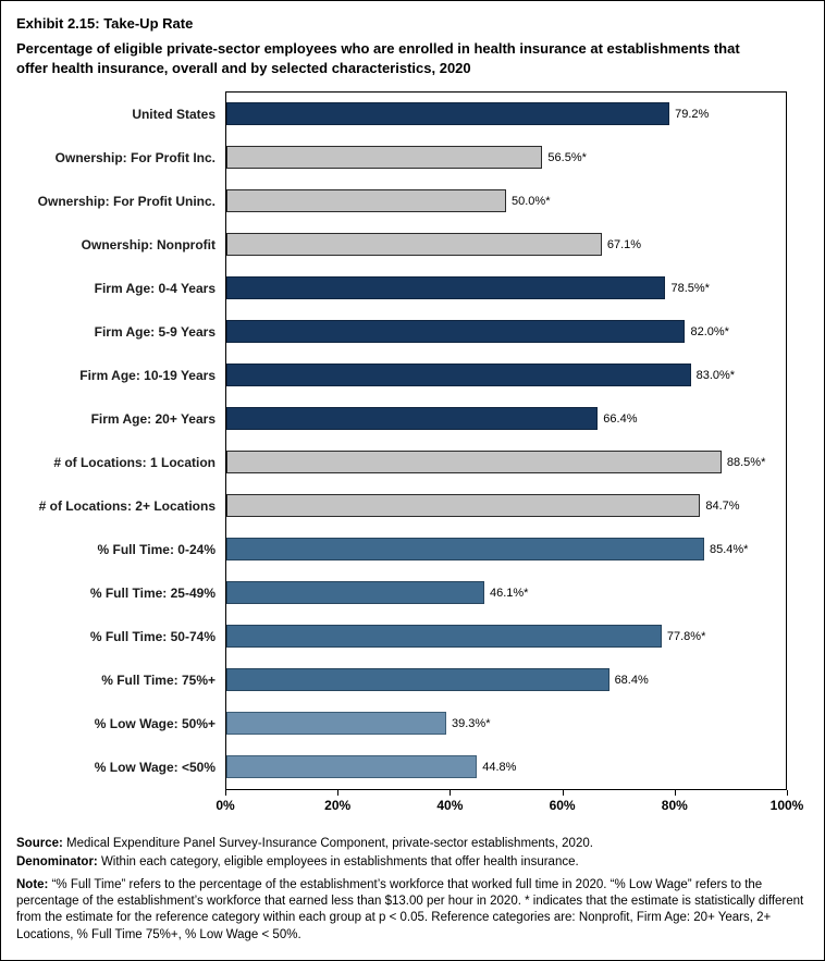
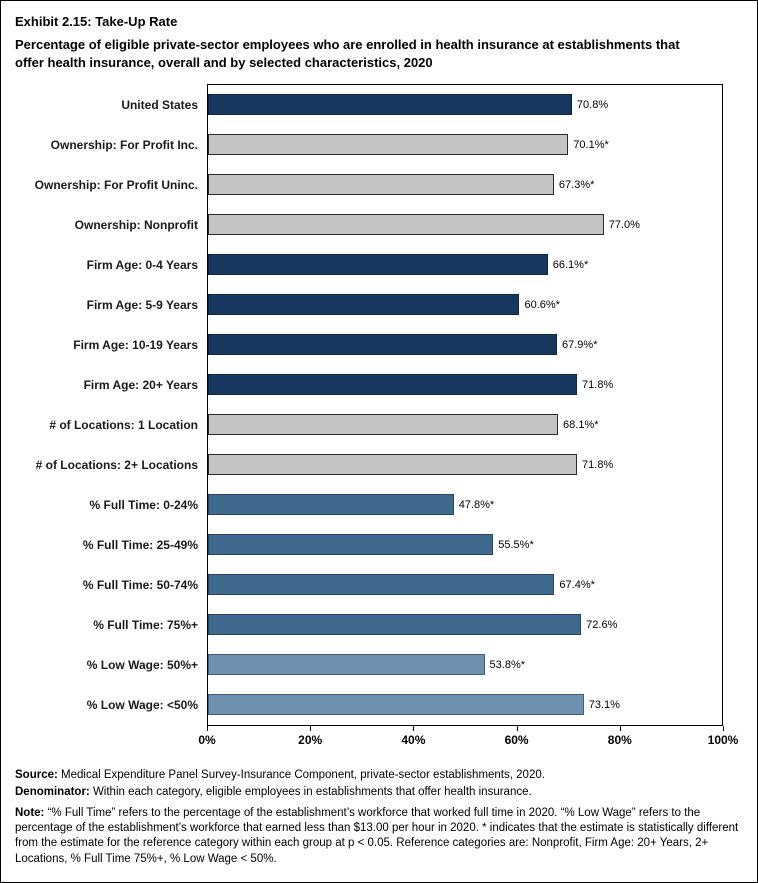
United States: 79.2% -> 70.8%
Ownership: For Profit Inc.: 56.5 -> 70.1
Ownership: For Profit Uninc.: 50.0 -> 67.3
Ownership: Nonprofit: 67.1% -> 77.0%
Firm Age: 0-4 Years: 78.5 -> 66.1
Firm Age: 5-9 Years: 82.0 -> 60.6
Firm Age: 10-19 Years: 83.0 -> 67.9
Firm Age: 20+ Years: 66.4% -> 71.8%
# of Locations: 1 Location: 88.5 -> 68.1
# of Locations: 2+ Locations: 84.7% -> 71.8%
% Full Time: 0-24%: 85.4 -> 47.8
% Full Time: 25-49%: 46.1 -> 55.5
% Full Time: 50-74%: 77.8 -> 67.4
% Full Time: 75%+: 68.4% -> 72.6%
% Low Wage: 50%+: 39.3 -> 53.8
% Low Wage: <50%: 44.8% -> 73.1%
